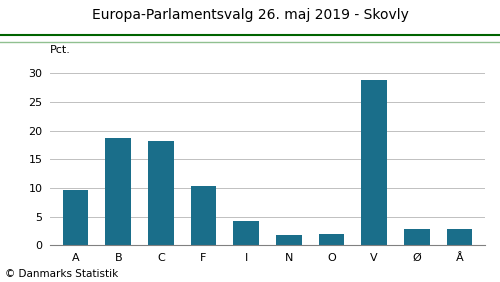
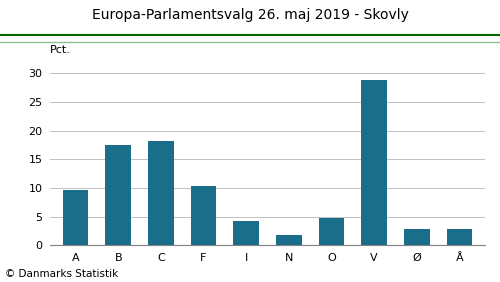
B: 18.8 -> 17.5
O: 2.0 -> 4.7
